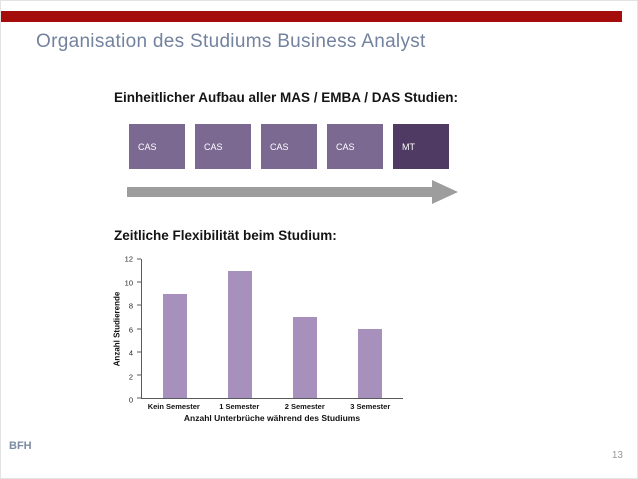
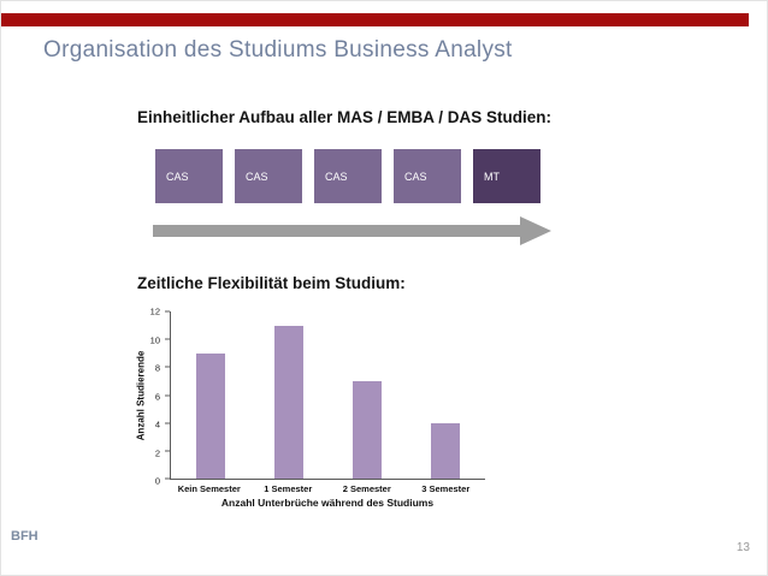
3 Semester: 6 -> 4
